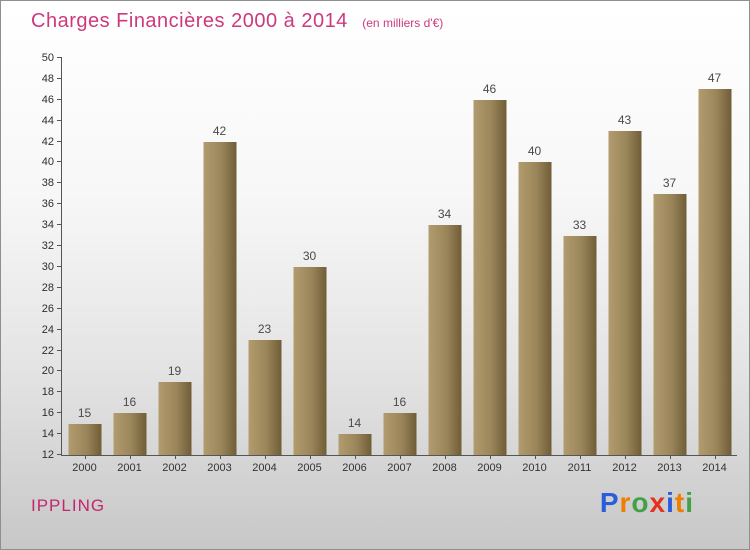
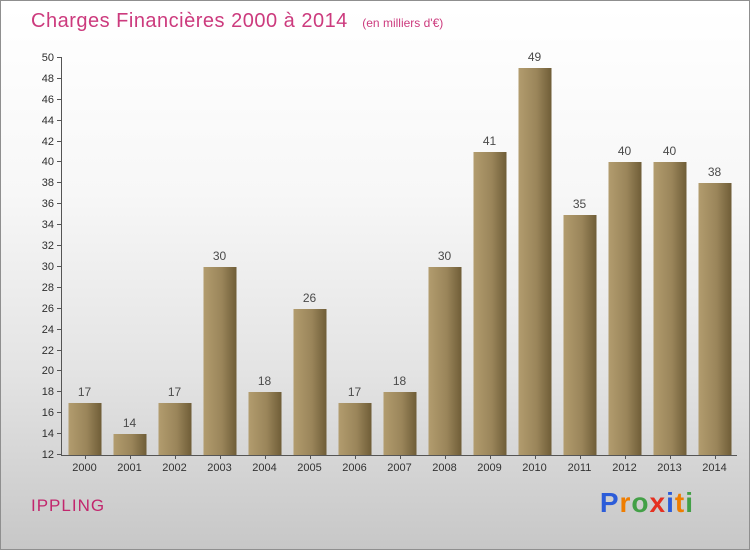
2000: 15 -> 17
2001: 16 -> 14
2002: 19 -> 17
2003: 42 -> 30
2004: 23 -> 18
2005: 30 -> 26
2006: 14 -> 17
2007: 16 -> 18
2008: 34 -> 30
2009: 46 -> 41
2010: 40 -> 49
2011: 33 -> 35
2012: 43 -> 40
2013: 37 -> 40
2014: 47 -> 38
